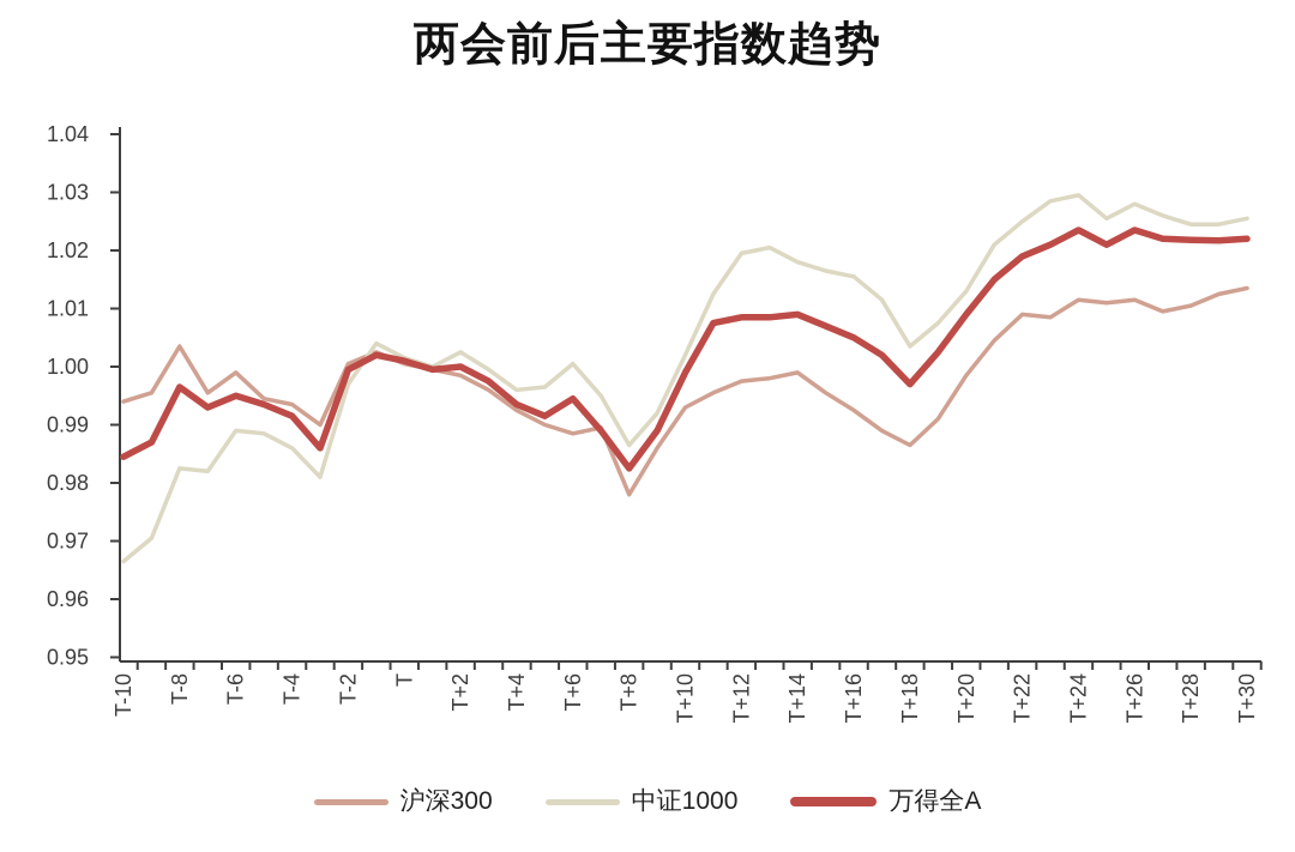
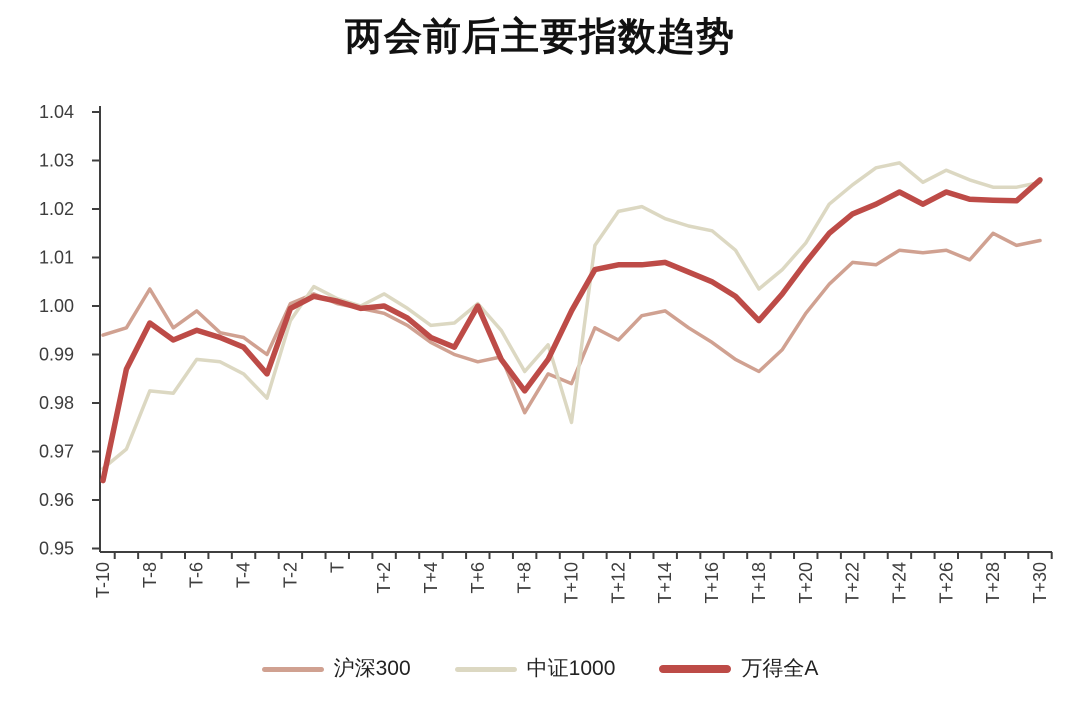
万得全A/T-10: 0.985 -> 0.964
万得全A/T+6: 0.995 -> 1.000
沪深300/T+10: 0.993 -> 0.984
中证1000/T+10: 1.002 -> 0.976
沪深300/T+12: 0.998 -> 0.993
沪深300/T+28: 1.010 -> 1.015
万得全A/T+30: 1.022 -> 1.026
